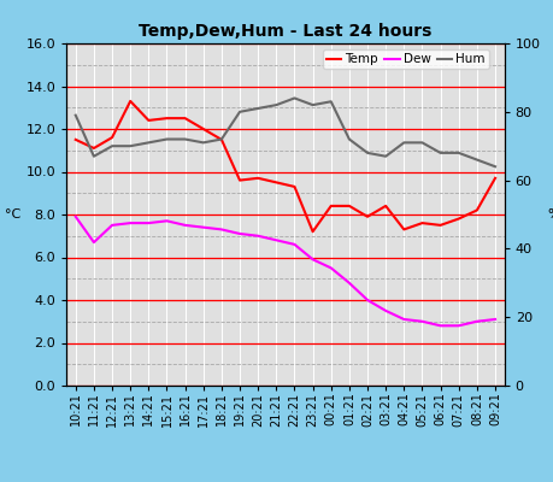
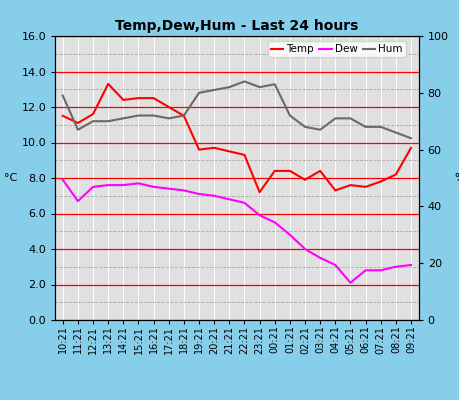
Dew/05:21: 3.0 -> 2.1
